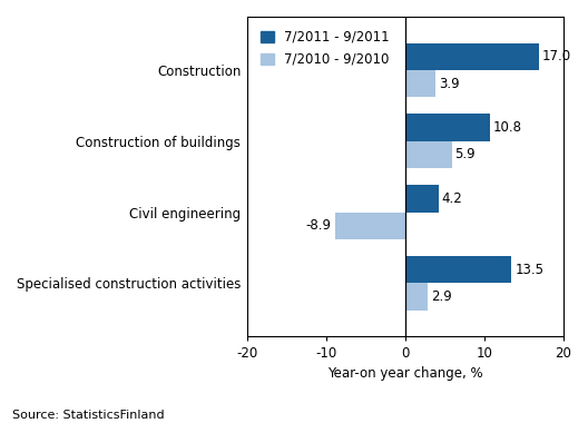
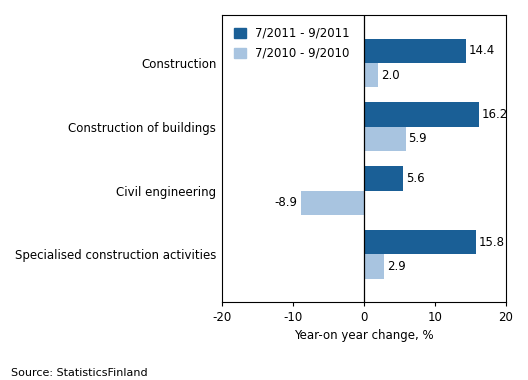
7/2011 - 9/2011/Construction: 17.0 -> 14.4
7/2010 - 9/2010/Construction: 3.9 -> 2.0
7/2011 - 9/2011/Construction of buildings: 10.8 -> 16.2
7/2011 - 9/2011/Civil engineering: 4.2 -> 5.6
7/2011 - 9/2011/Specialised construction activities: 13.5 -> 15.8
